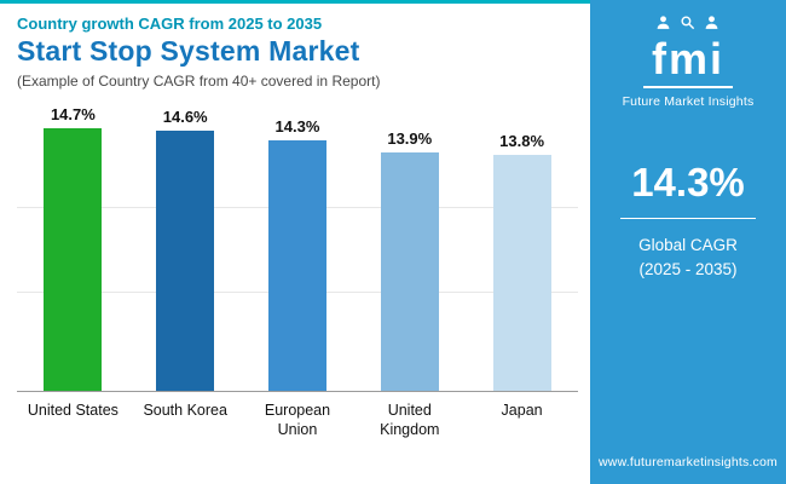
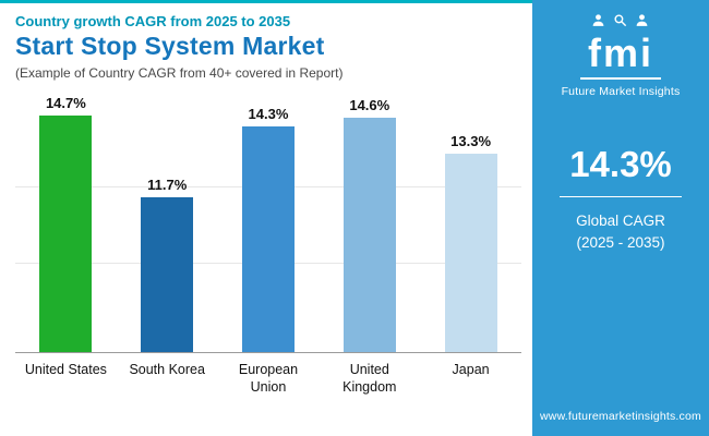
South Korea: 14.6% -> 11.7%
United Kingdom: 13.9% -> 14.6%
Japan: 13.8% -> 13.3%
